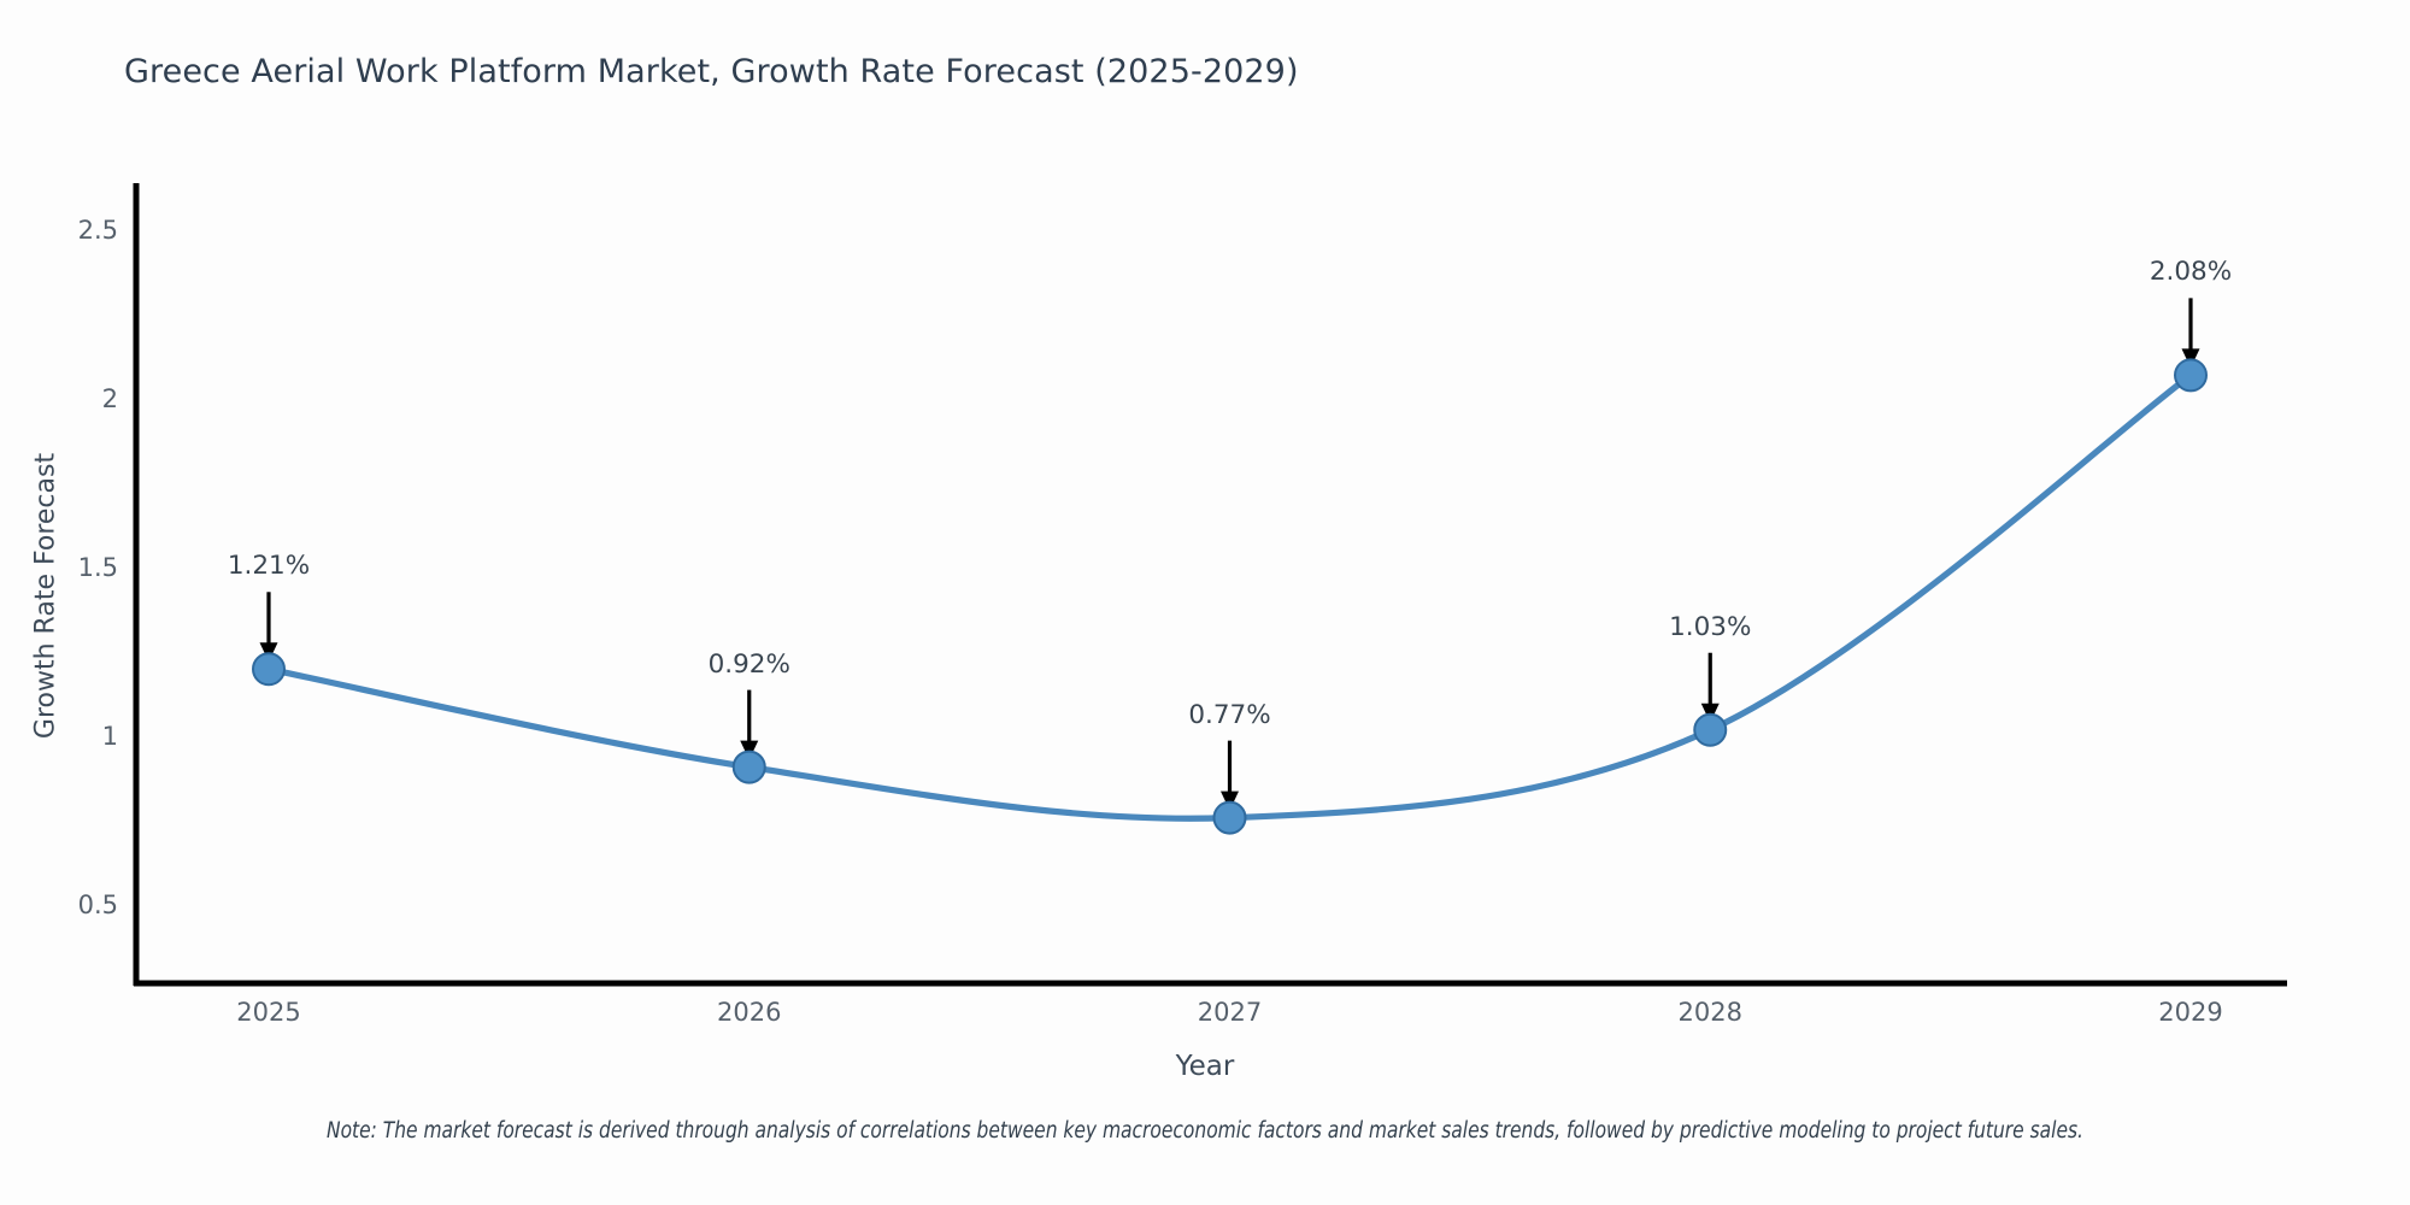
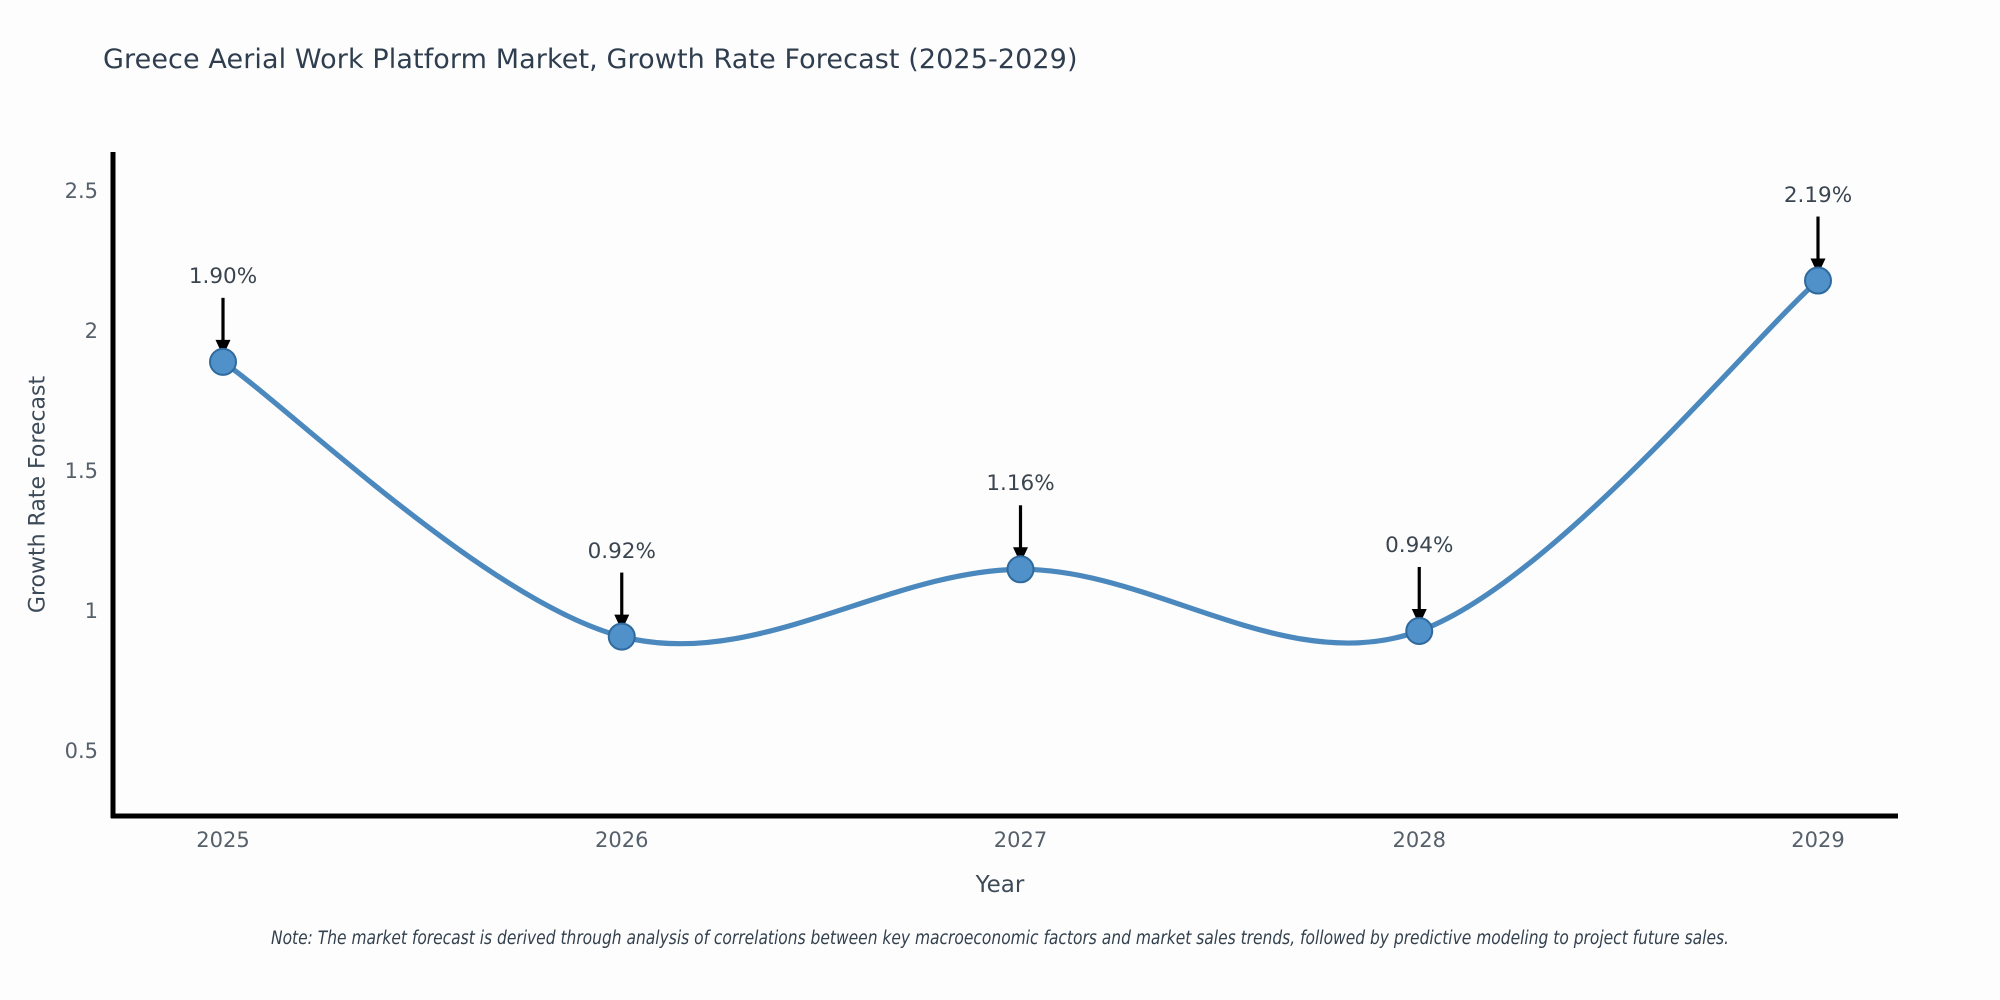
2025: 1.21% -> 1.90%
2027: 0.77% -> 1.16%
2028: 1.03% -> 0.94%
2029: 2.08% -> 2.19%
